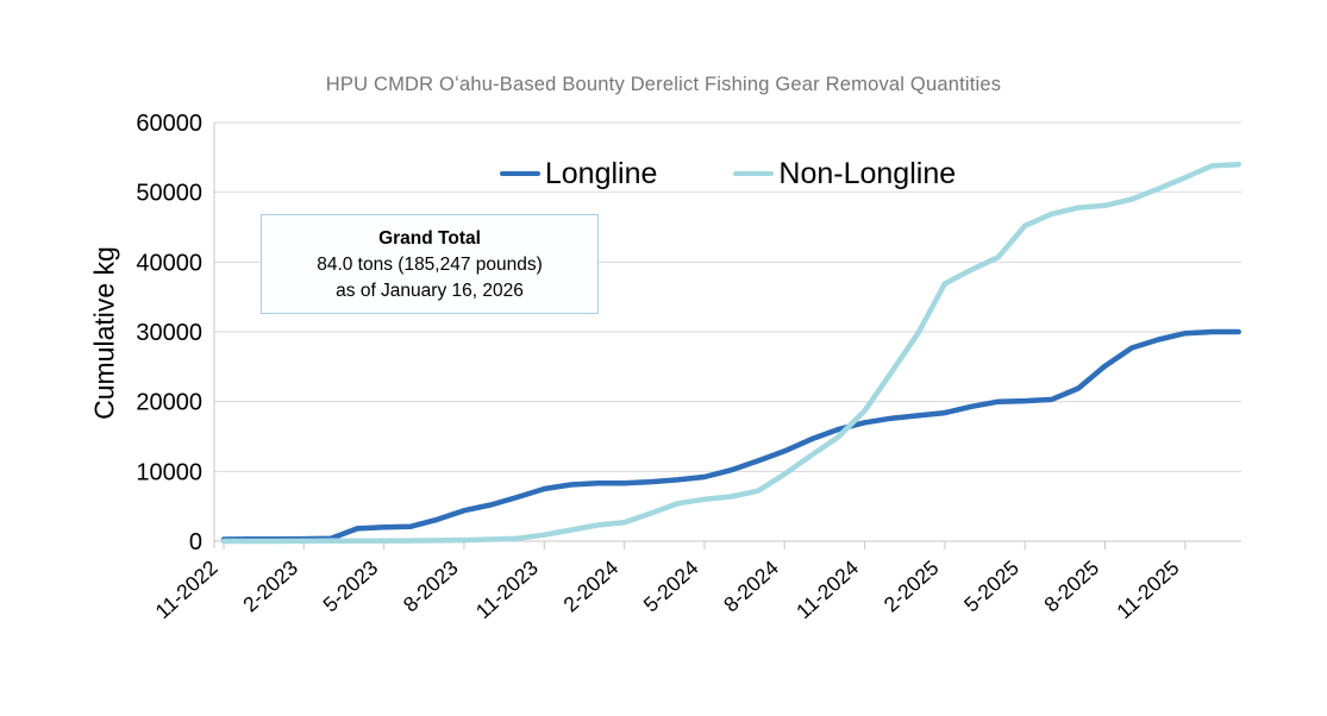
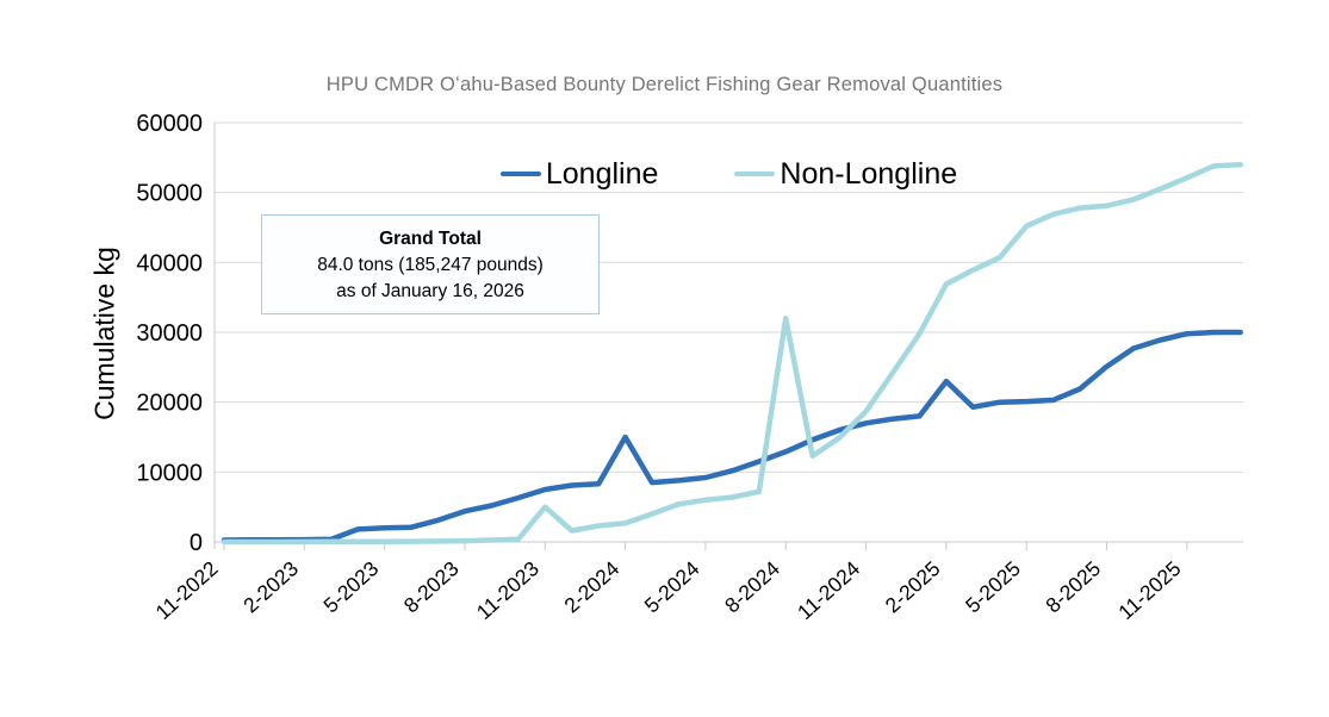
Non-Longline/11-2023: 1000 -> 5000
Longline/2-2024: 8000 -> 15000
Non-Longline/8-2024: 10000 -> 32000
Longline/2-2025: 18000 -> 23000
